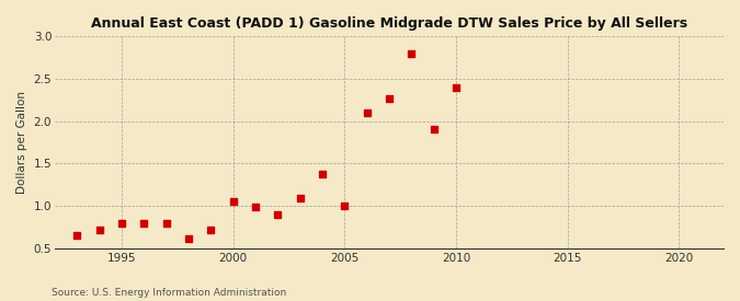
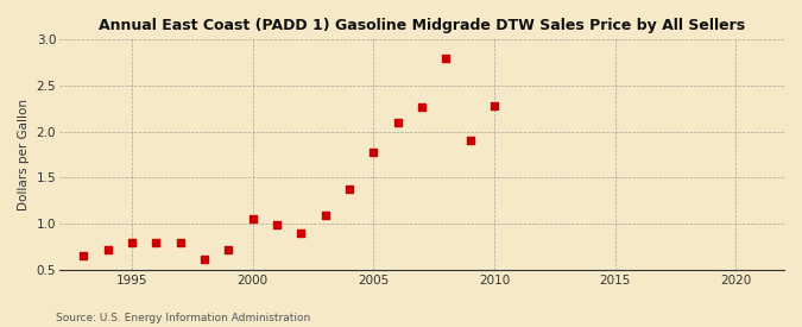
2005: 1.00 -> 1.78
2010: 2.40 -> 2.28
